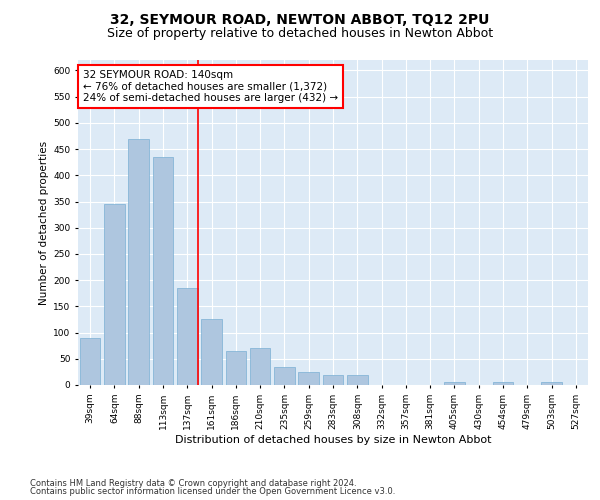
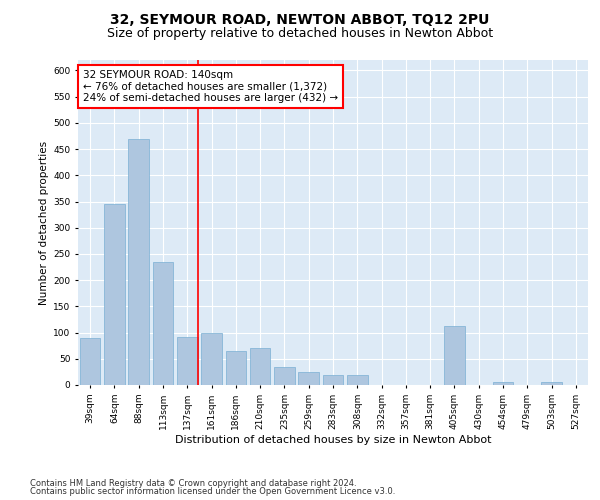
113sqm: 435 -> 234
137sqm: 185 -> 92
161sqm: 125 -> 100
405sqm: 5 -> 112
